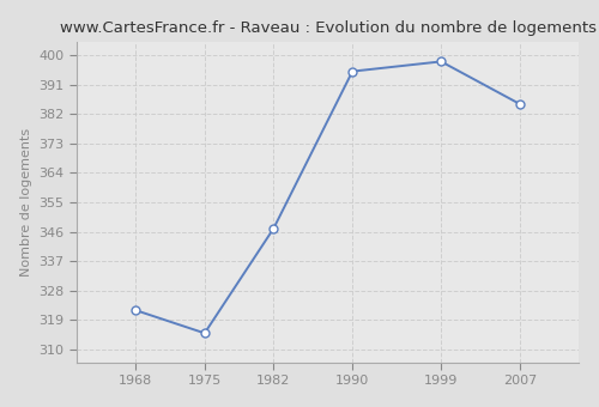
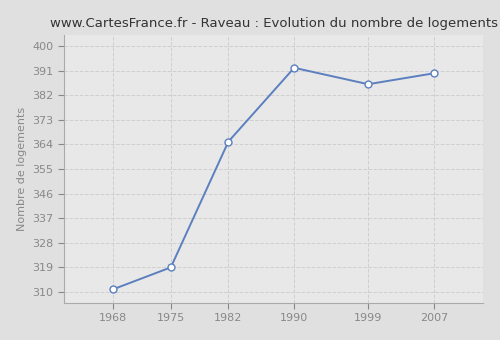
1968: 322 -> 311
1975: 315 -> 319
1982: 347 -> 365
1990: 395 -> 392
1999: 398 -> 386
2007: 385 -> 390
